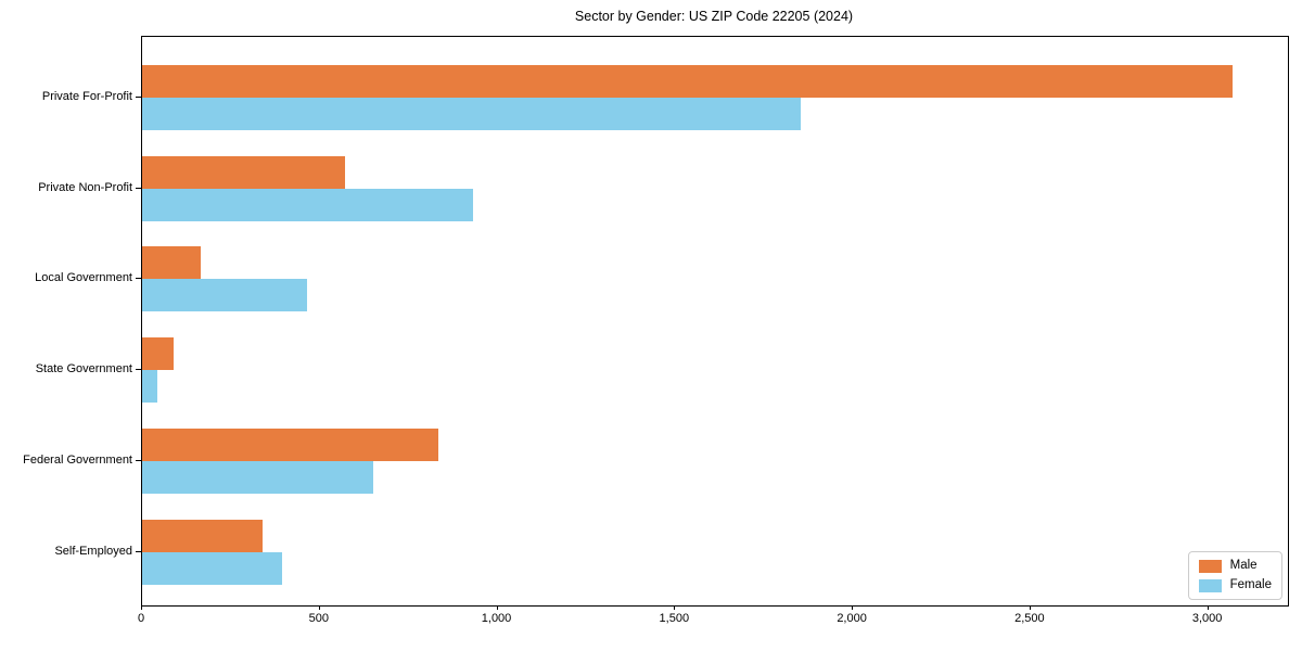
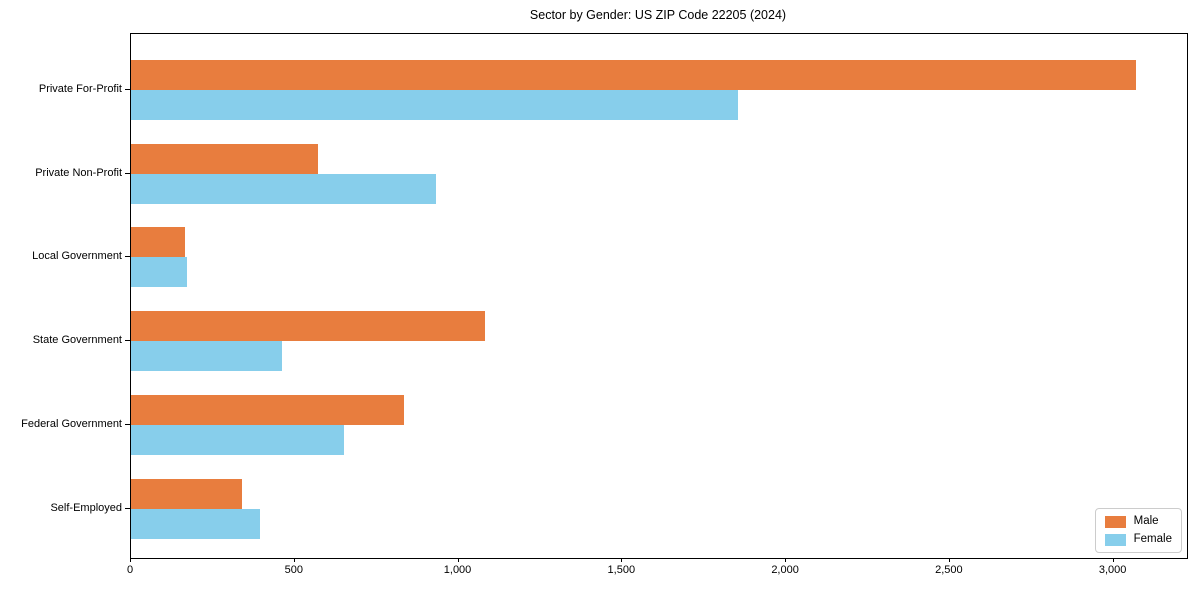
Female/Local Government: 460 -> 170
Male/State Government: 90 -> 1080
Female/State Government: 40 -> 460
